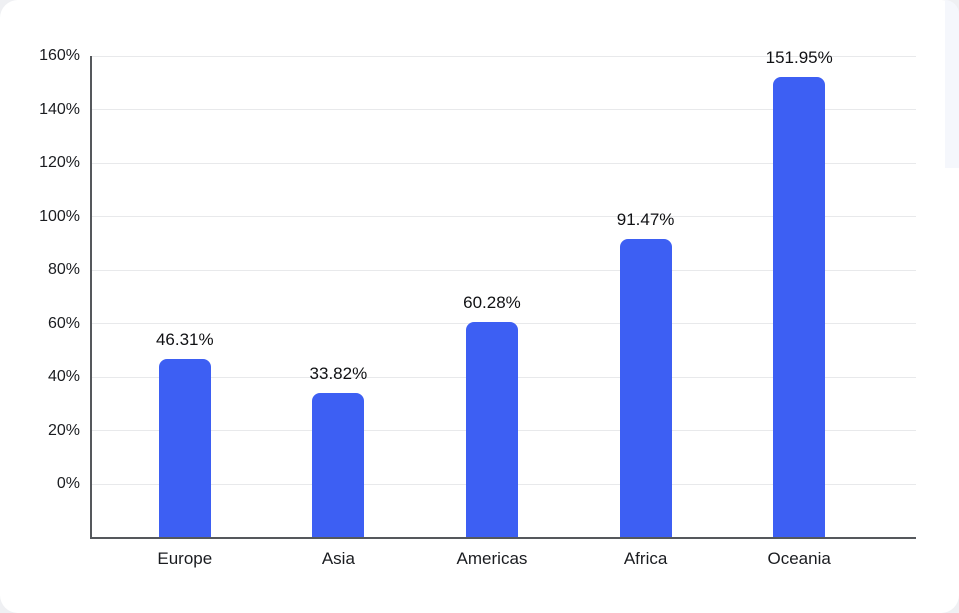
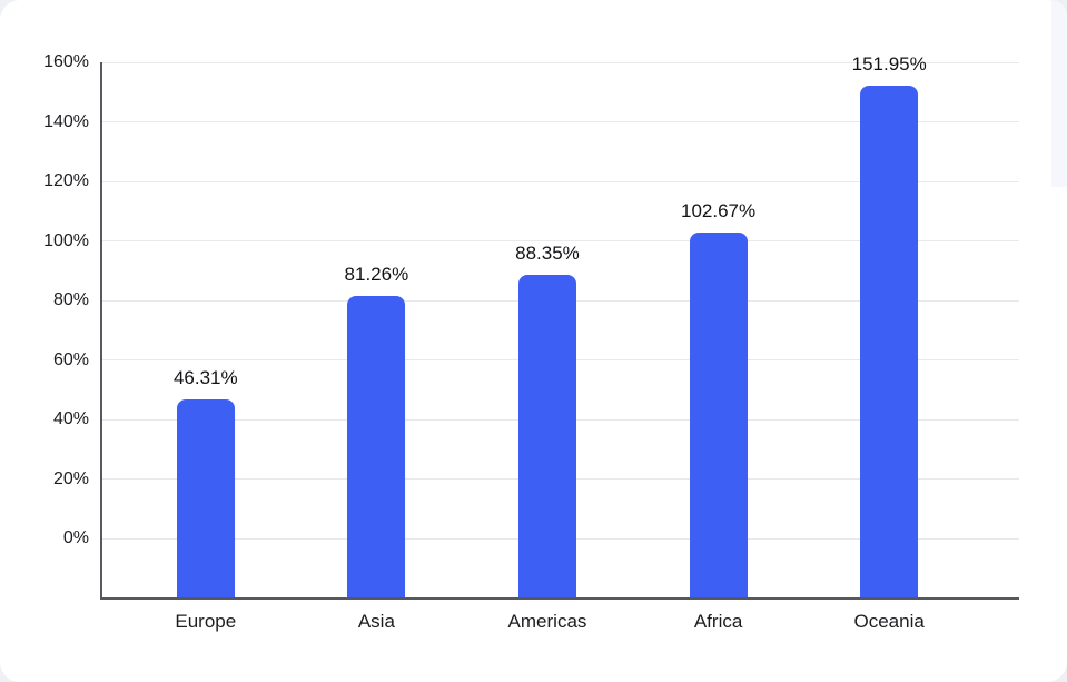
Asia: 33.82% -> 81.26%
Americas: 60.28% -> 88.35%
Africa: 91.47% -> 102.67%
